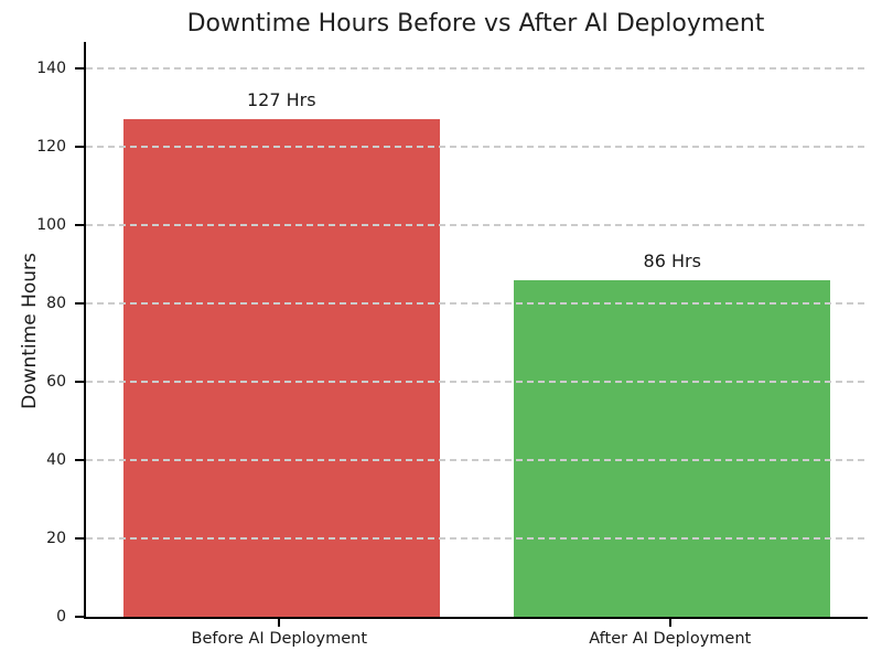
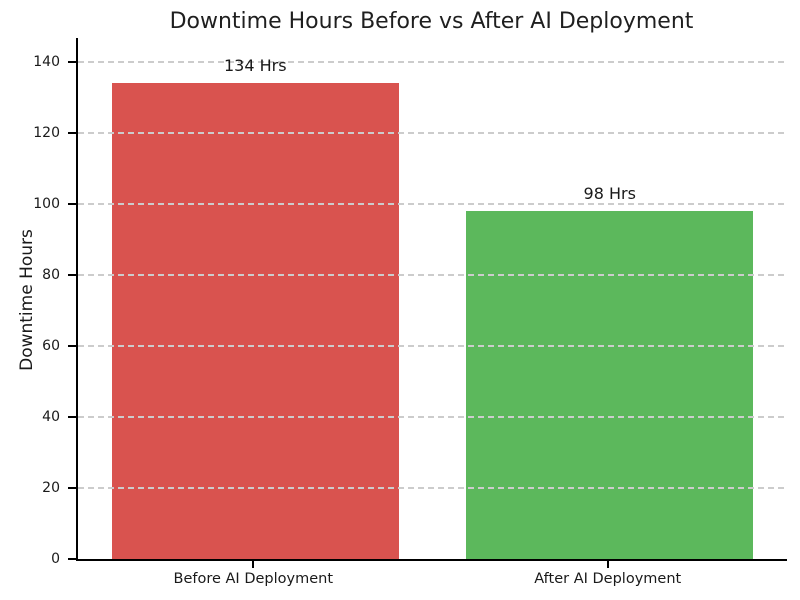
Before AI Deployment: 127 -> 134
After AI Deployment: 86 -> 98
